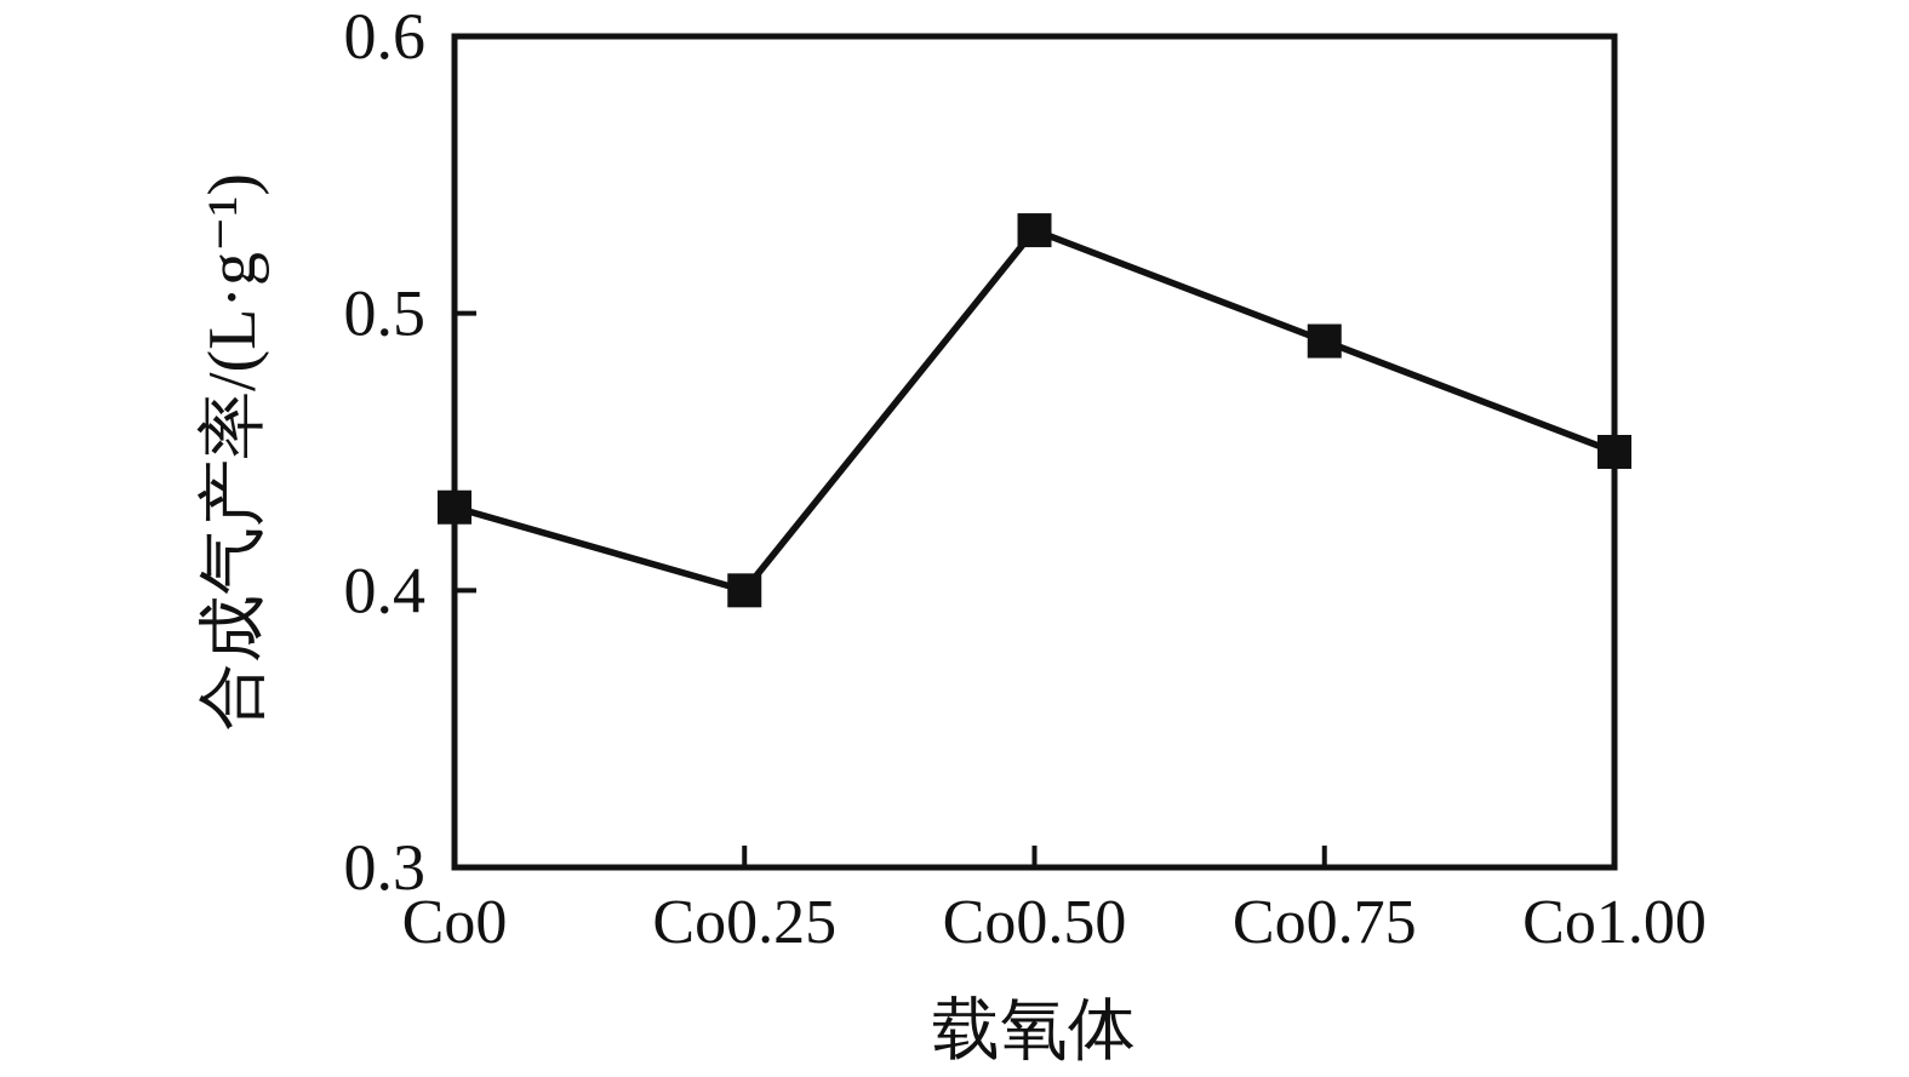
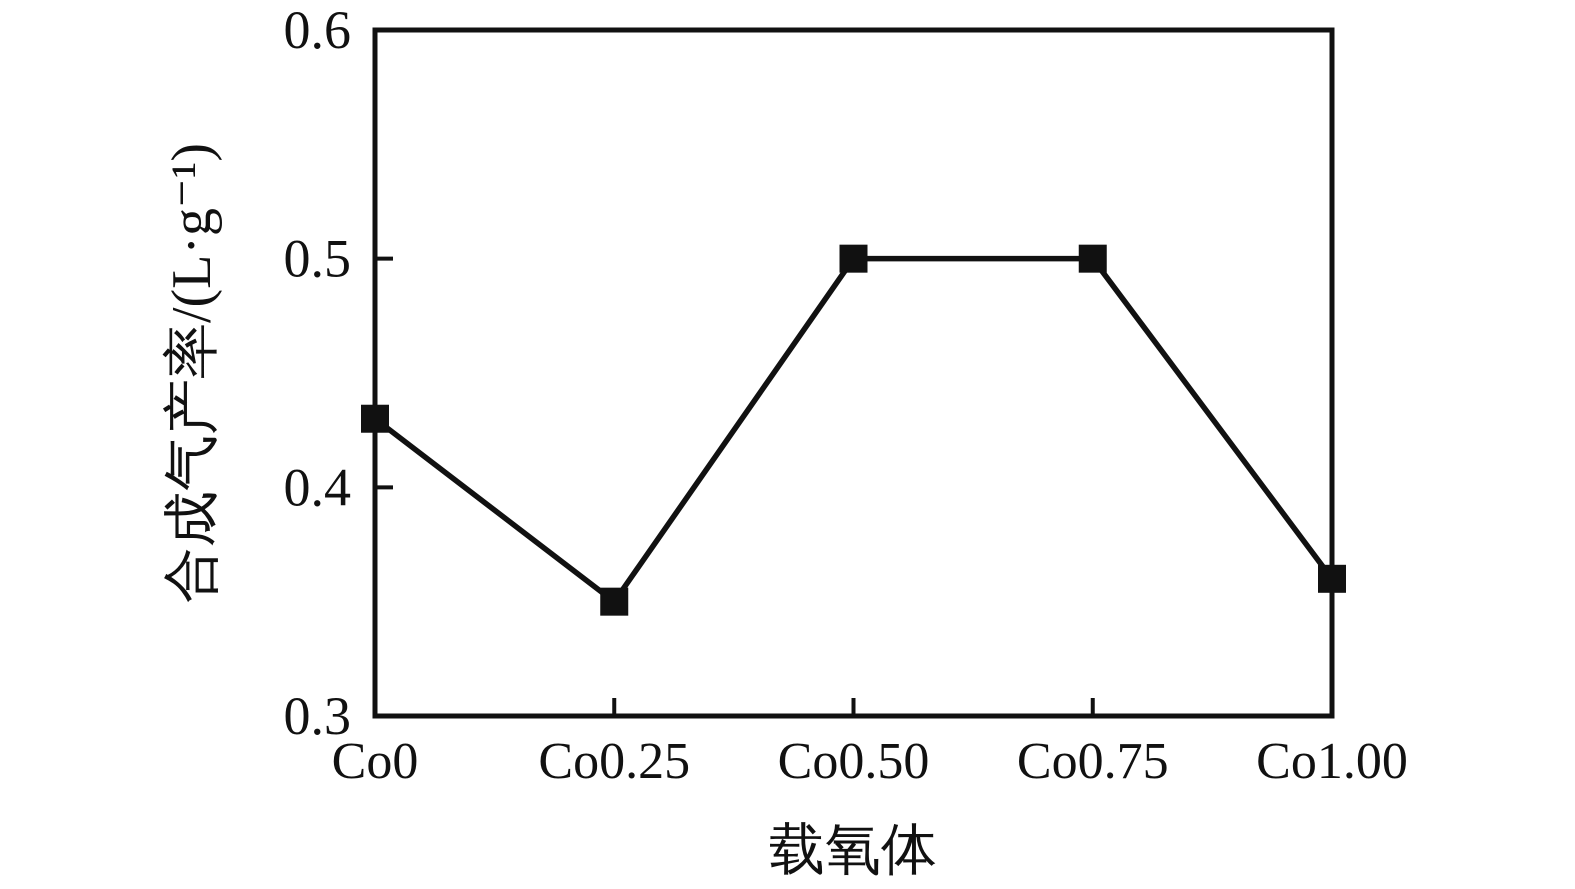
Co0.25: 0.40 -> 0.35
Co0.50: 0.53 -> 0.50
Co0.75: 0.49 -> 0.50
Co1.00: 0.45 -> 0.36
